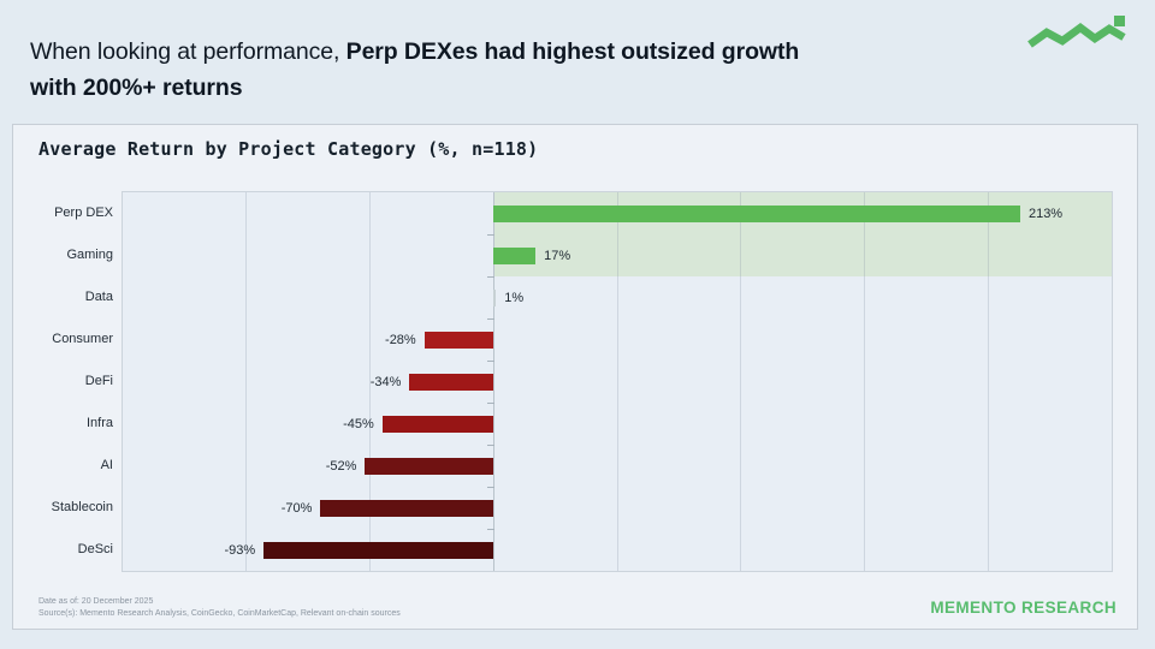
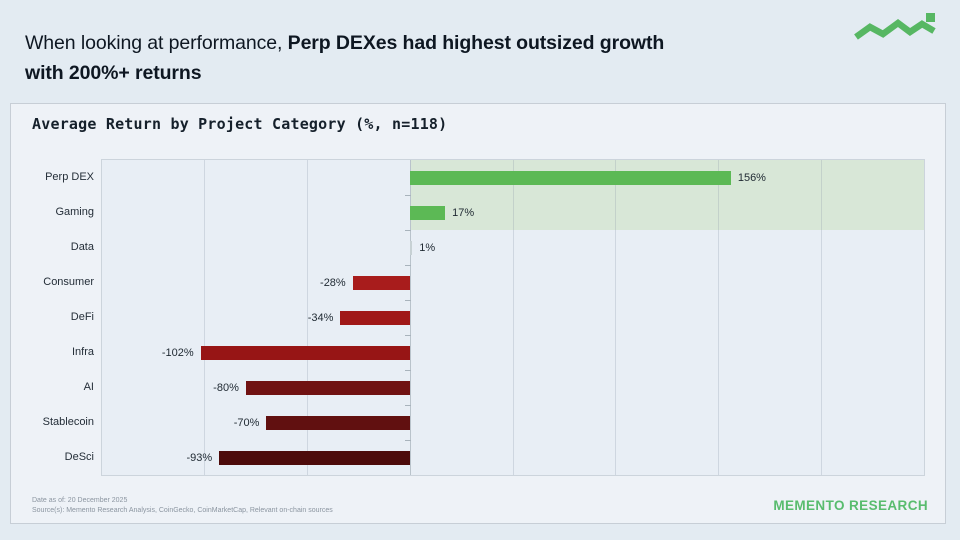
Perp DEX: 213% -> 156%
Infra: -45% -> -102%
AI: -52% -> -80%
